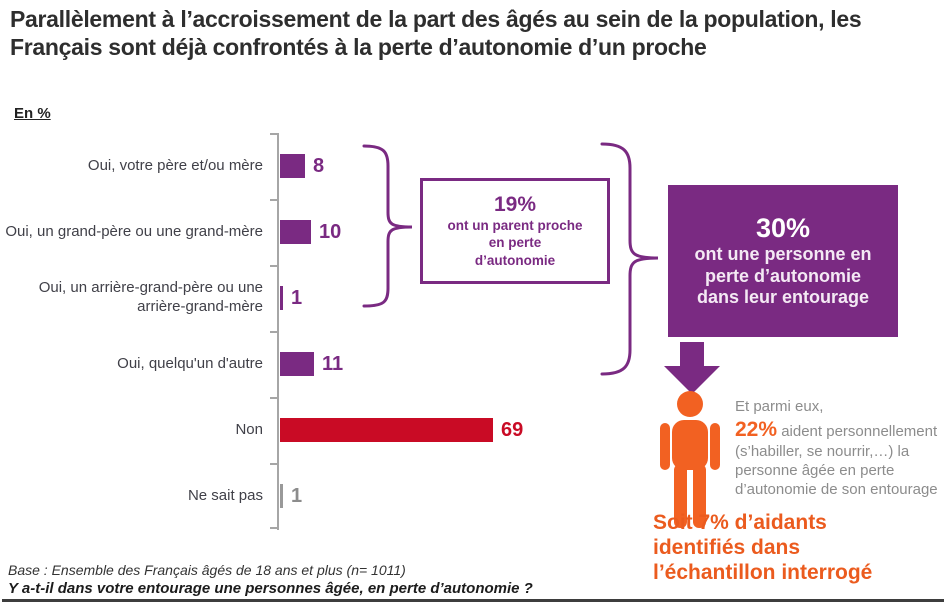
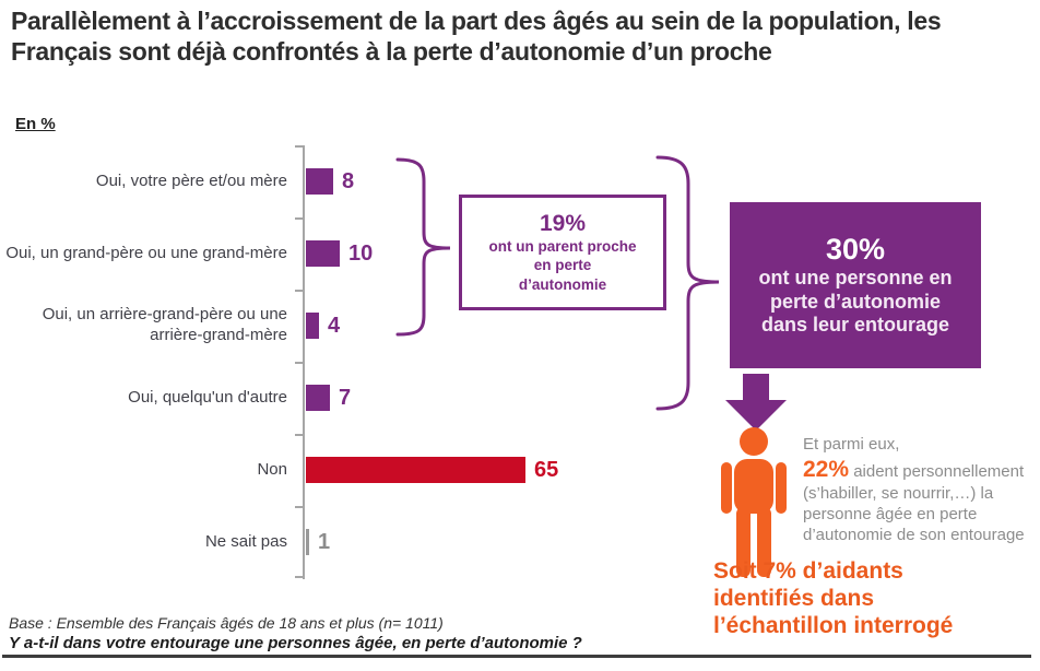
Oui, un arrière-grand-père ou une arrière-grand-mère: 1 -> 4
Oui, quelqu'un d'autre: 11 -> 7
Non: 69 -> 65
